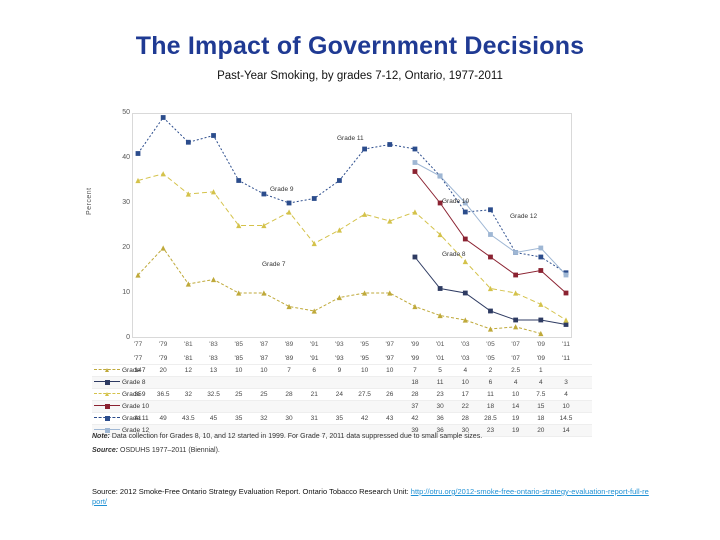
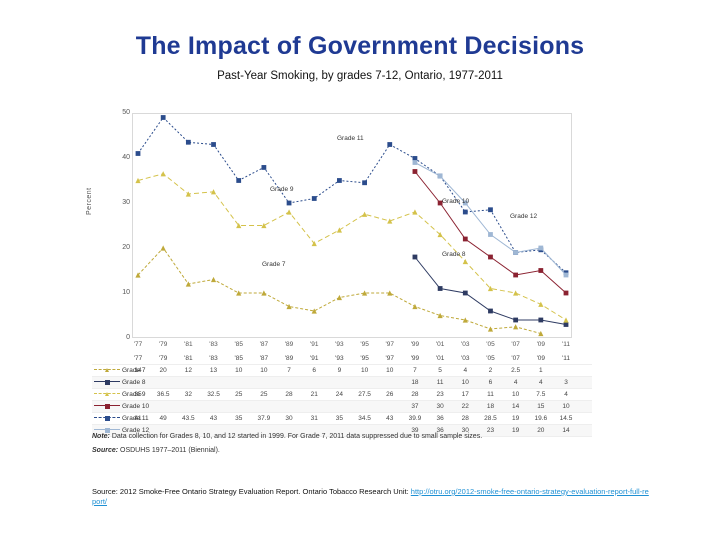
Grade 11/'83: 45 -> 43
Grade 11/'87: 32 -> 37.9
Grade 11/'95: 42 -> 34.5
Grade 11/'99: 42 -> 39.9
Grade 11/'09: 18 -> 19.6
